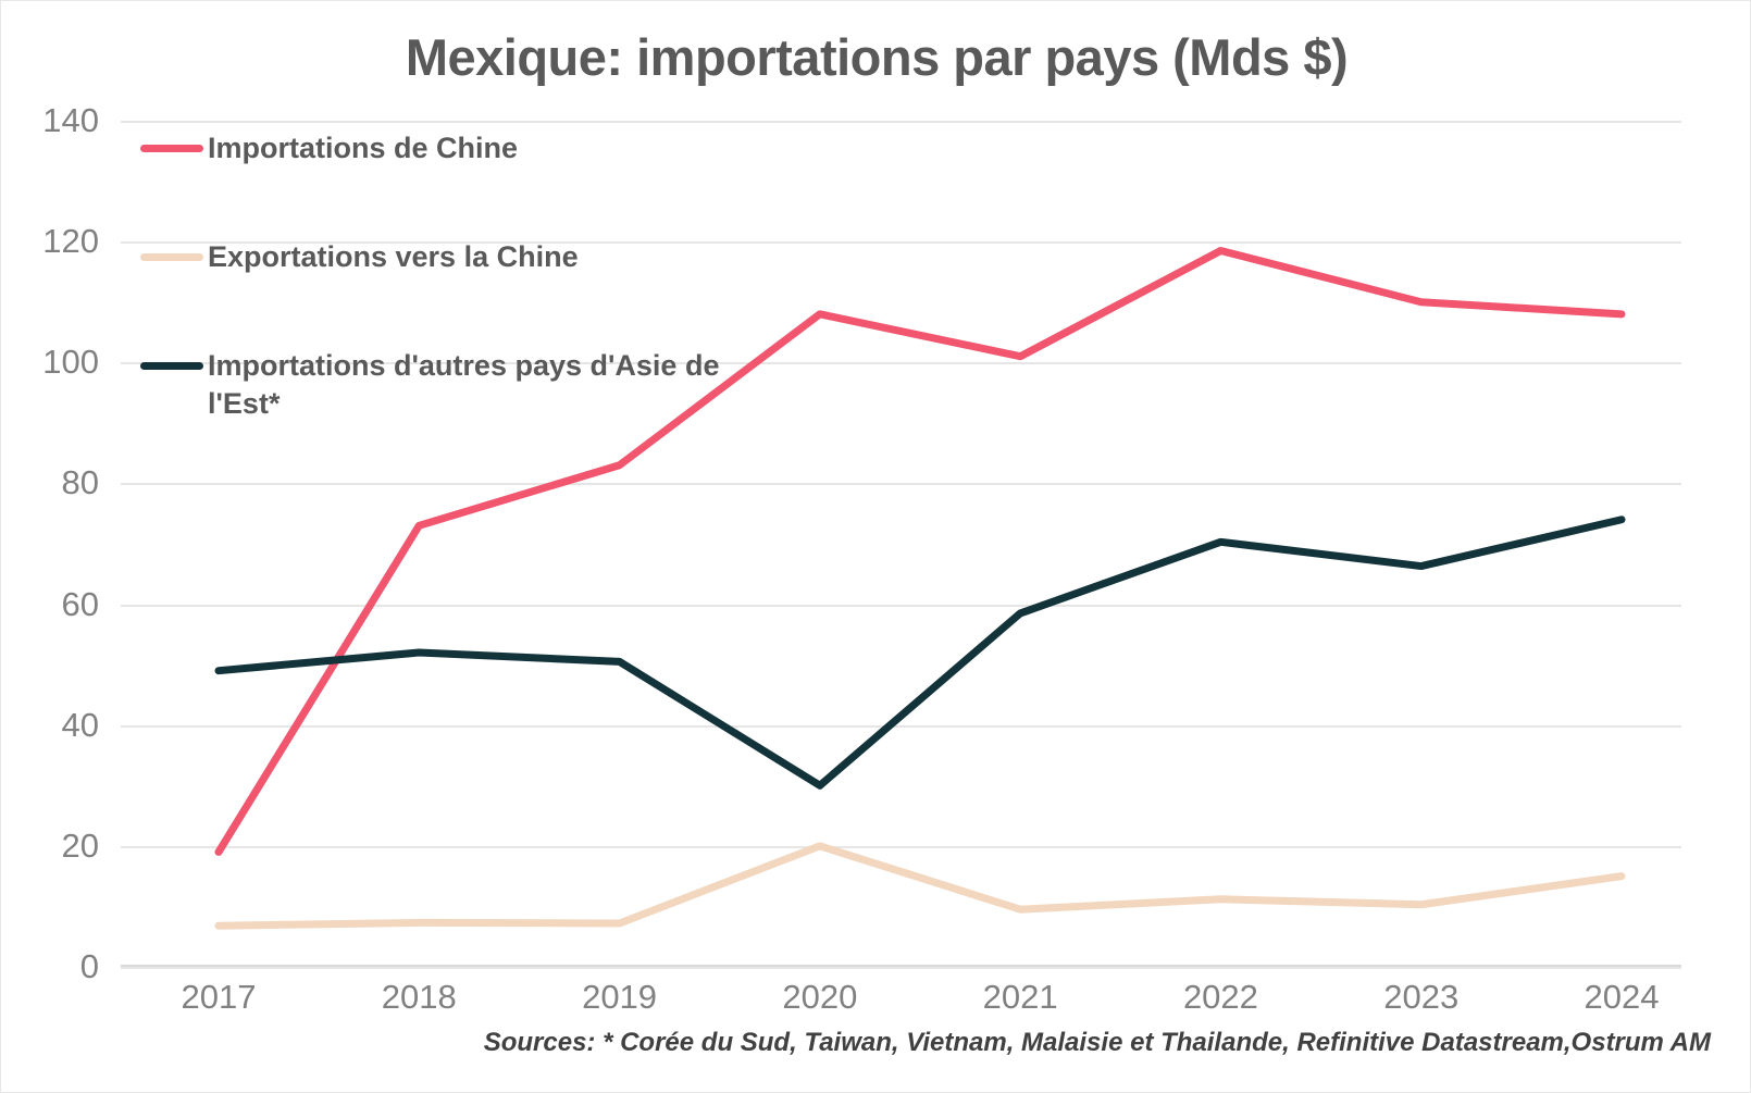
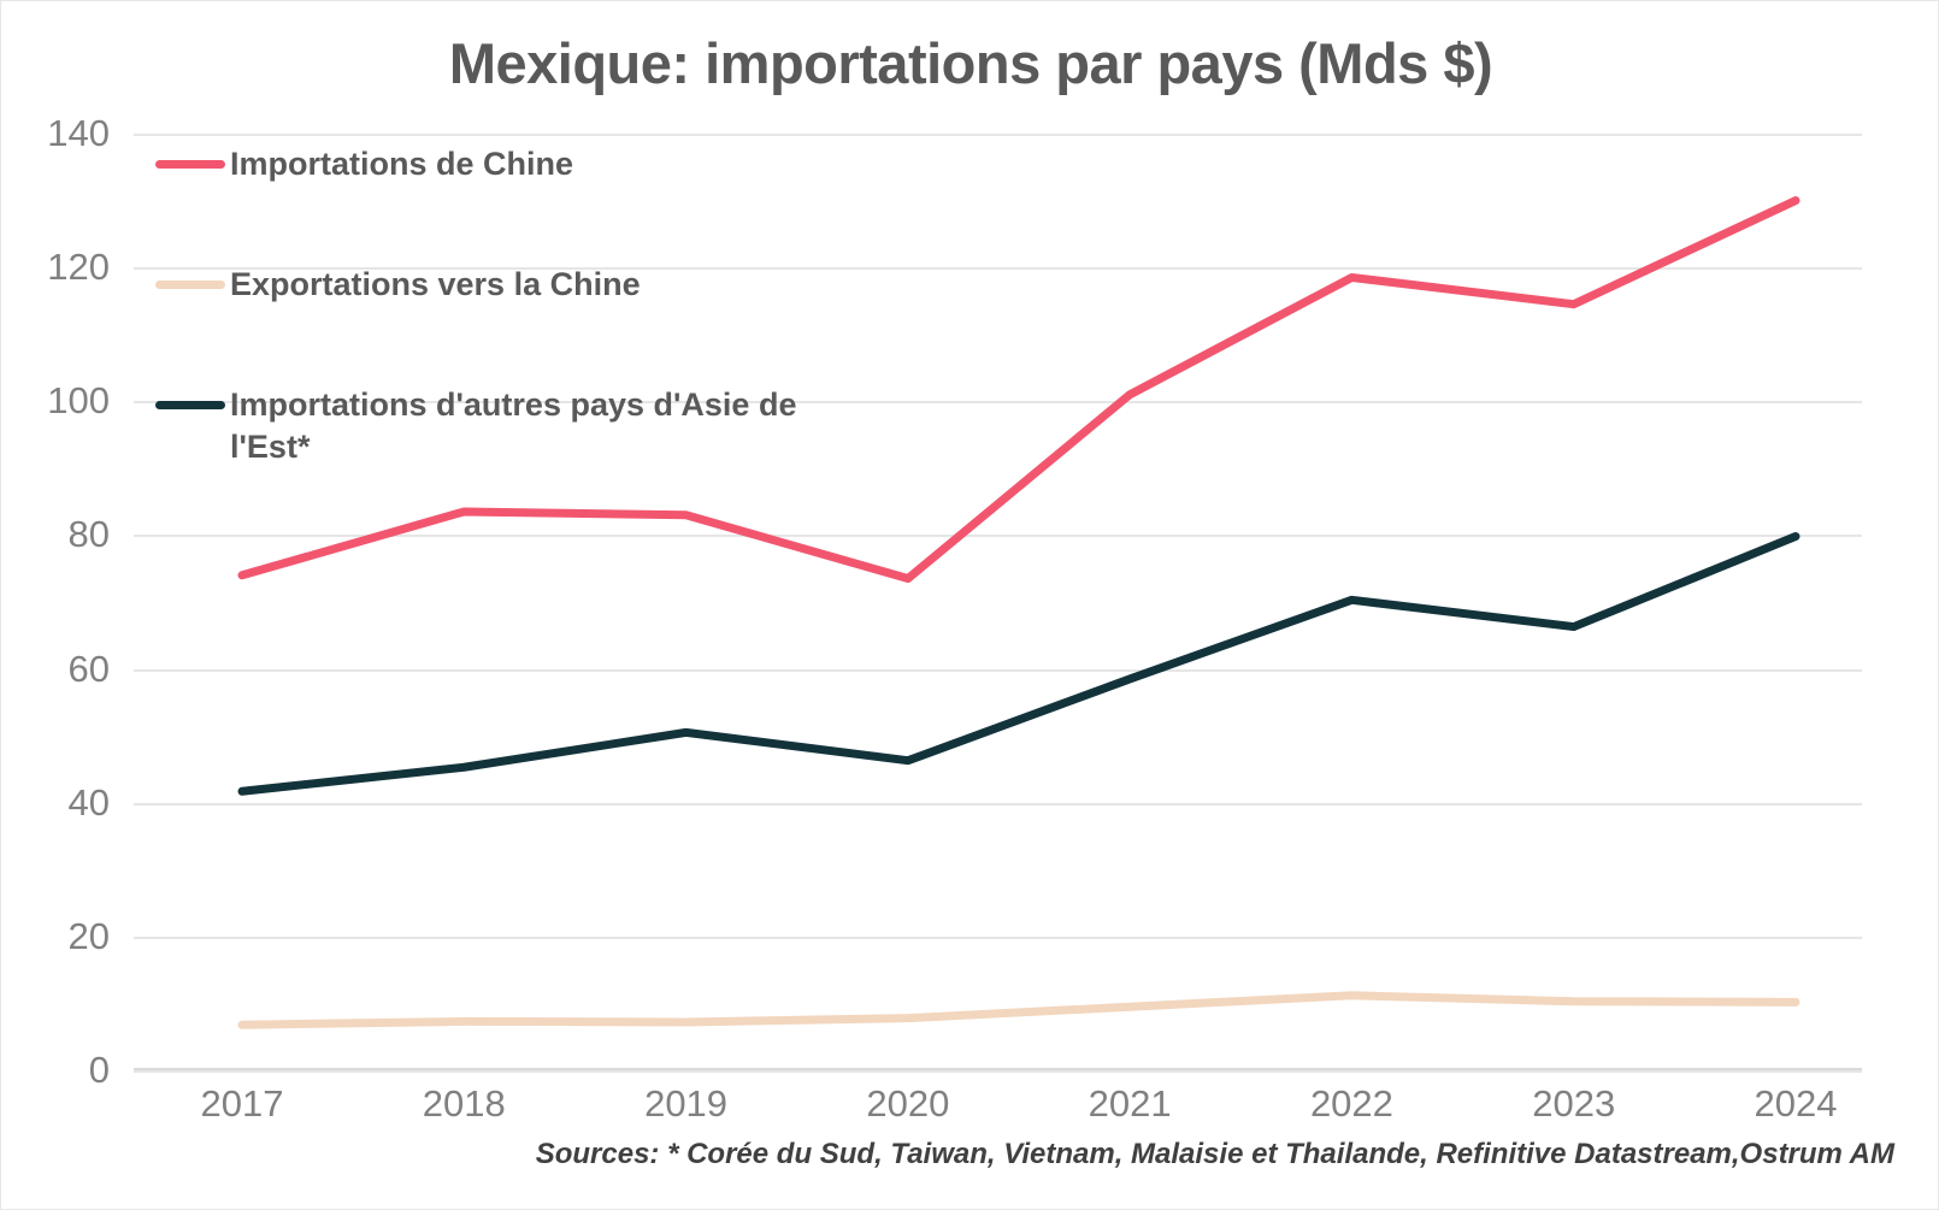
Importations de Chine/2017: 19 -> 74
Importations d'autres pays d'Asie de l'Est*/2017: 49 -> 42
Importations de Chine/2018: 73 -> 84
Importations d'autres pays d'Asie de l'Est*/2018: 52 -> 45
Importations de Chine/2020: 108 -> 74
Exportations vers la Chine/2020: 20 -> 8
Importations d'autres pays d'Asie de l'Est*/2020: 30 -> 46
Importations de Chine/2023: 110 -> 114
Importations de Chine/2024: 108 -> 130
Exportations vers la Chine/2024: 15 -> 10
Importations d'autres pays d'Asie de l'Est*/2024: 74 -> 80
